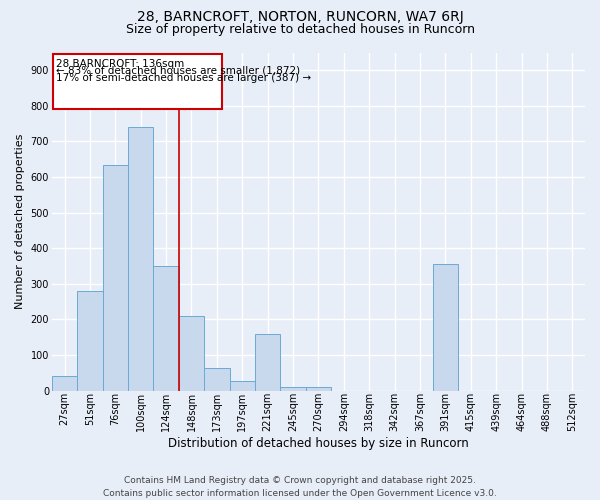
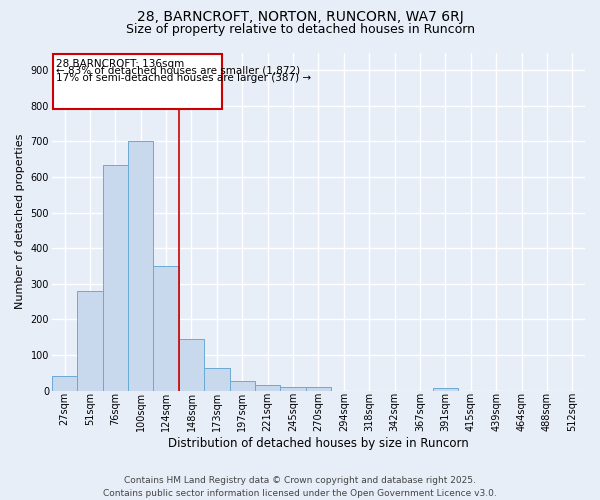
100sqm: 740 -> 700
148sqm: 210 -> 145
221sqm: 160 -> 15
391sqm: 355 -> 8
